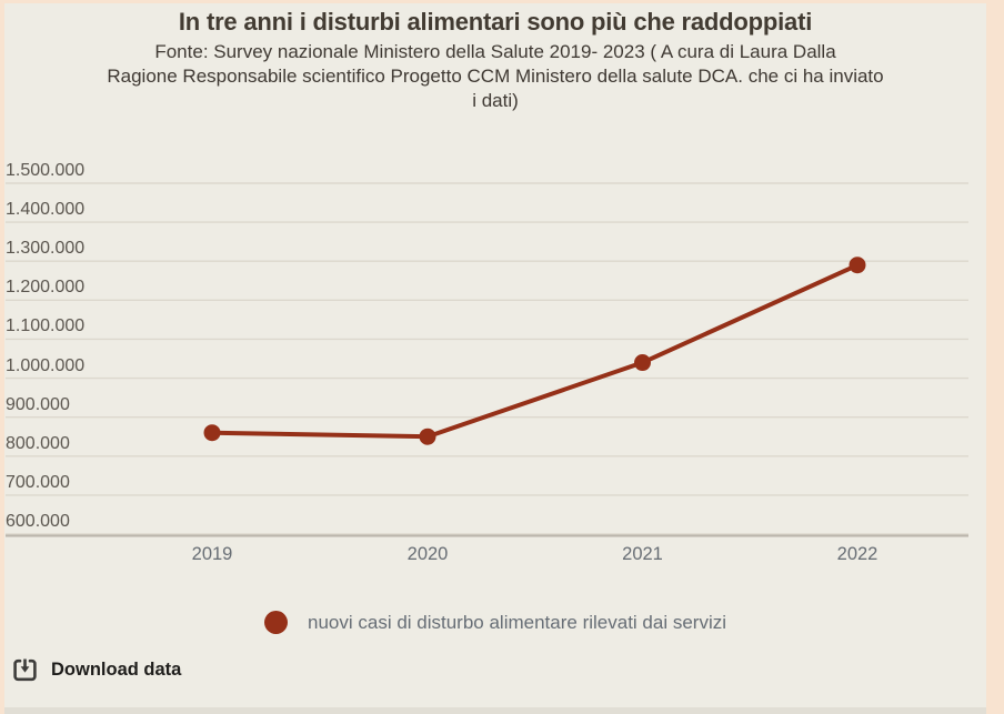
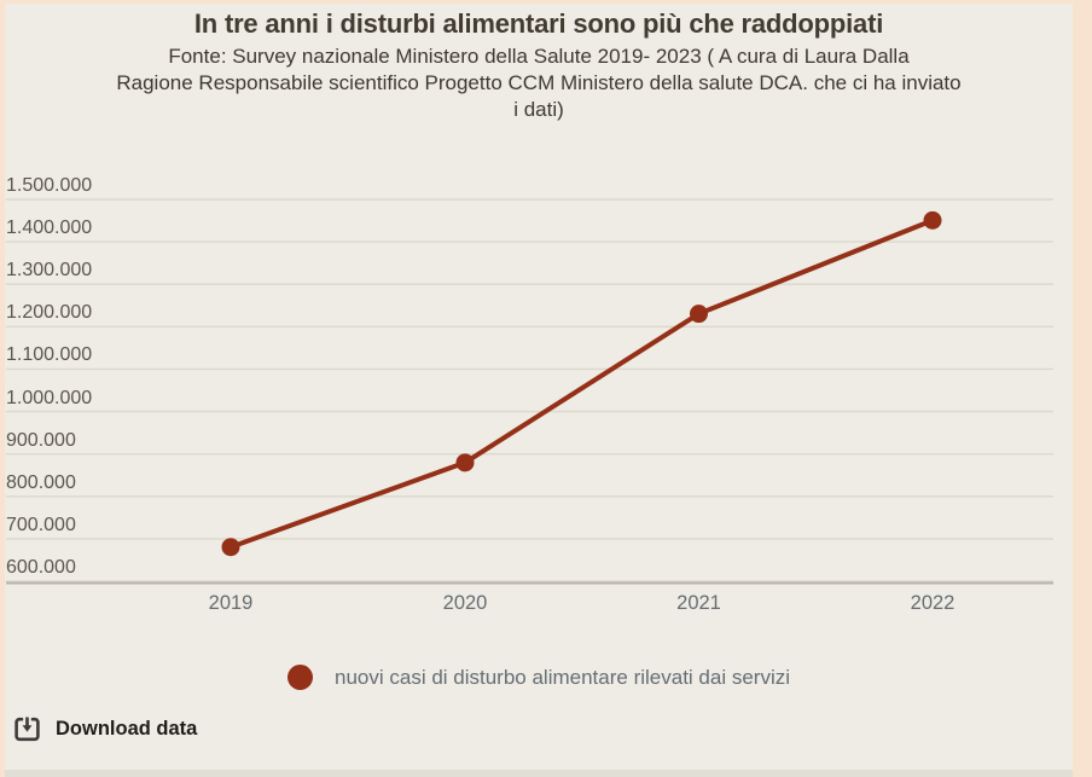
2019: 860000 -> 680000
2020: 850000 -> 880000
2021: 1040000 -> 1230000
2022: 1290000 -> 1450000
